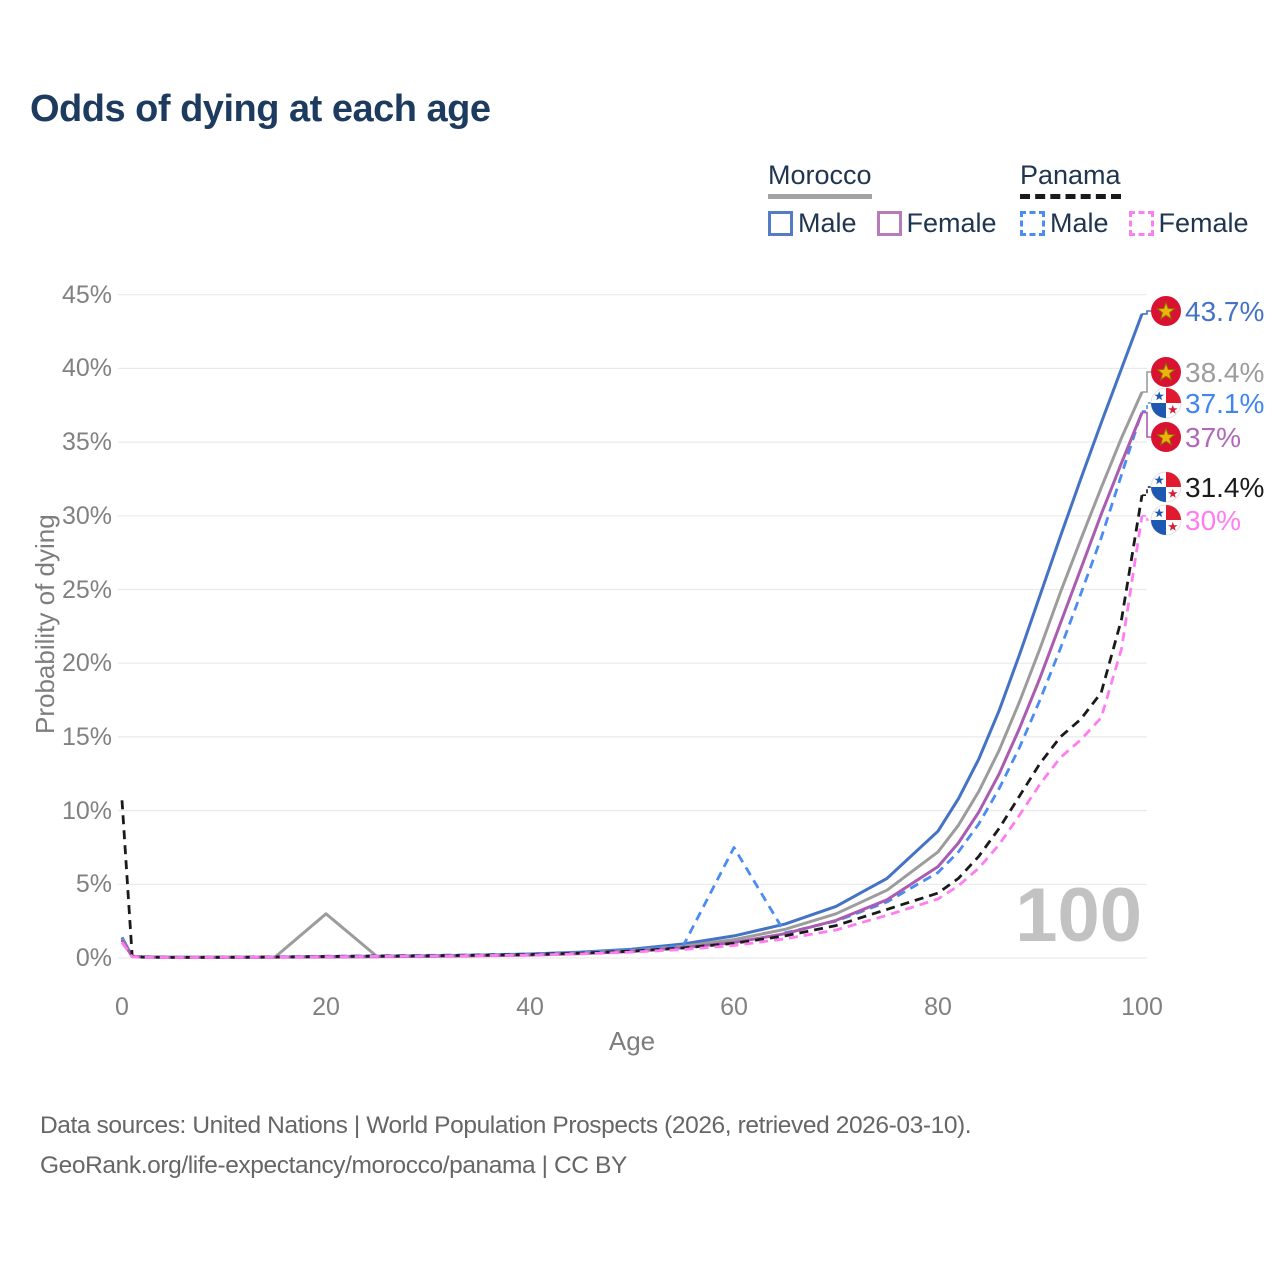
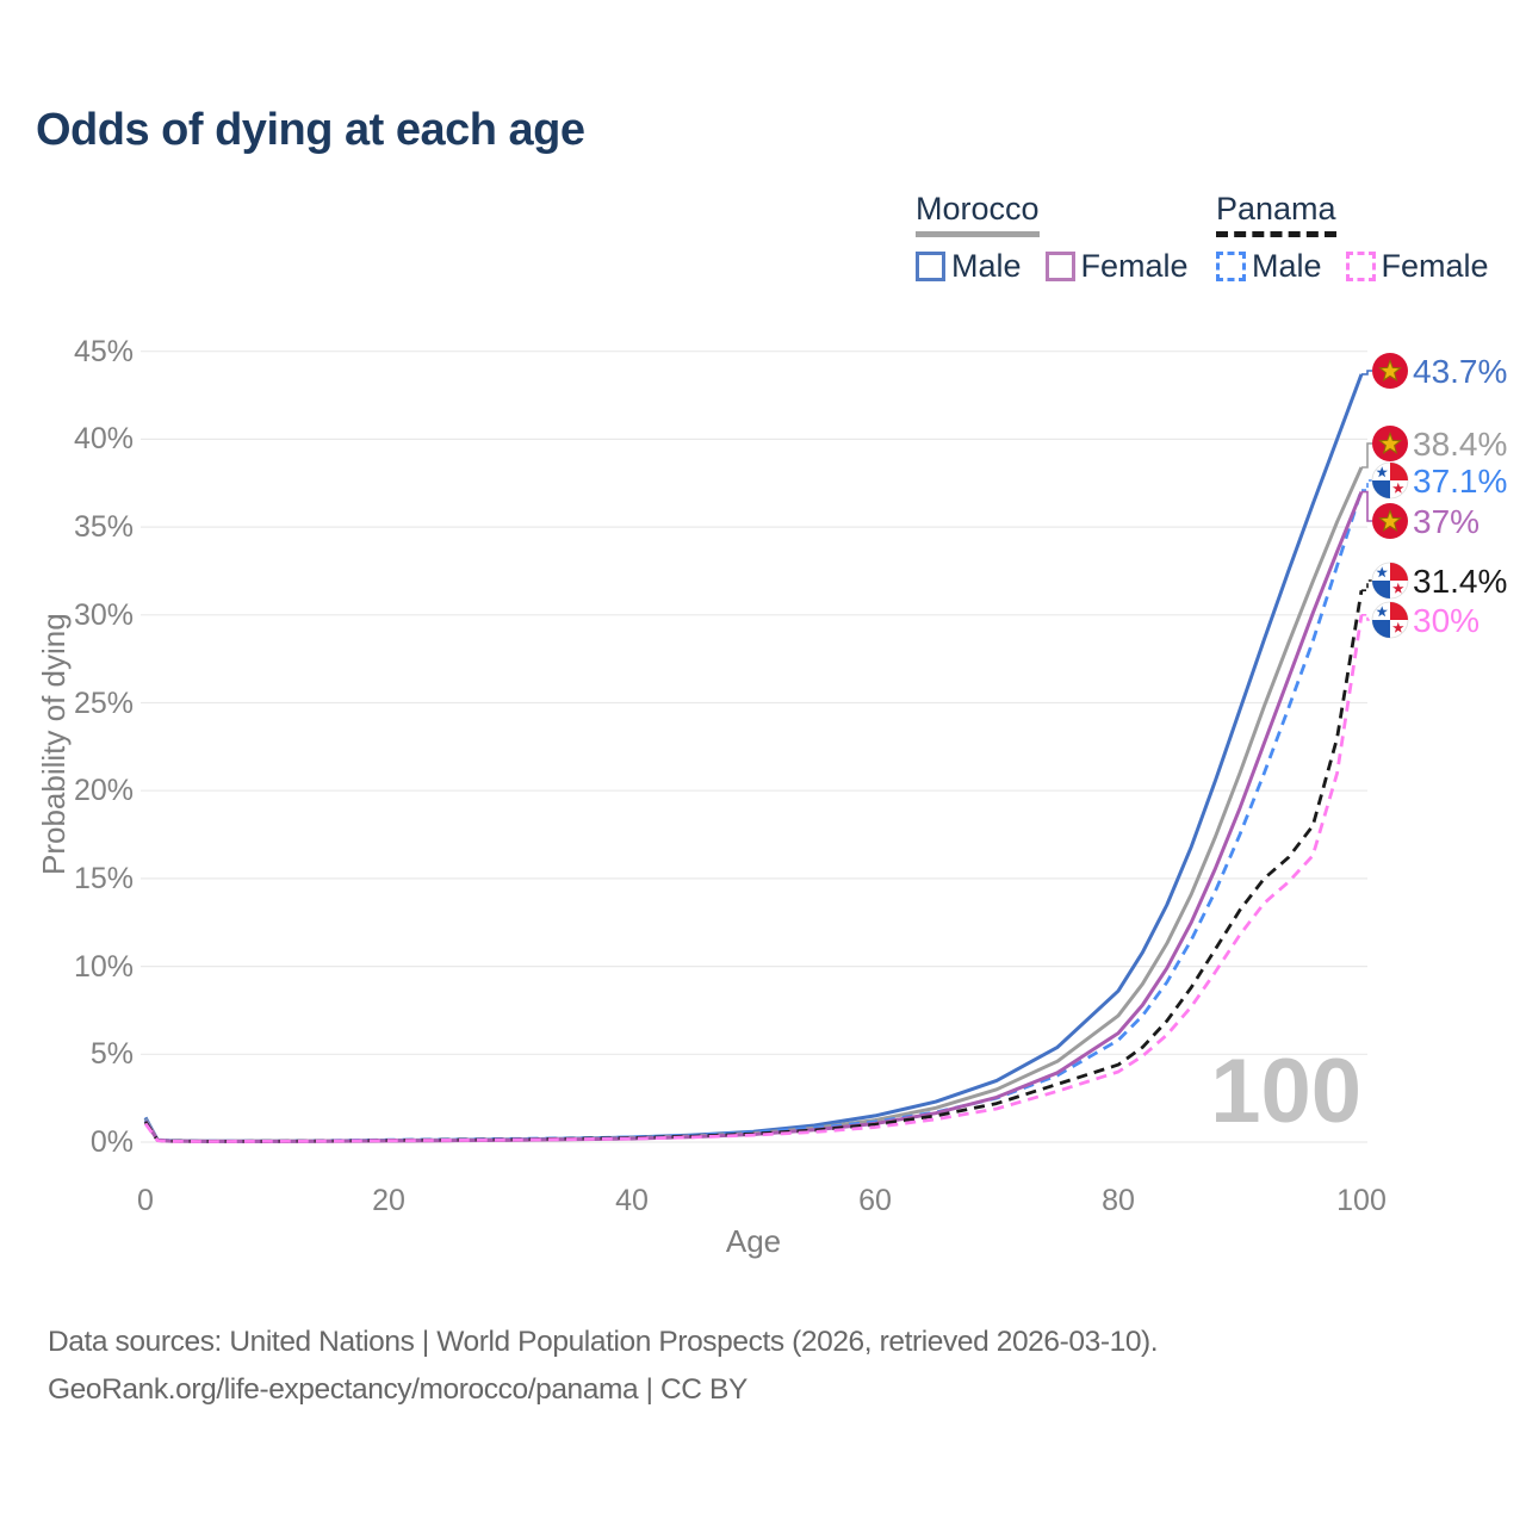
Panama/0: 10.7% -> 1.1%
Morocco/20: 3.0% -> 0.1%
Panama Male/60: 7.5% -> 1.1%
